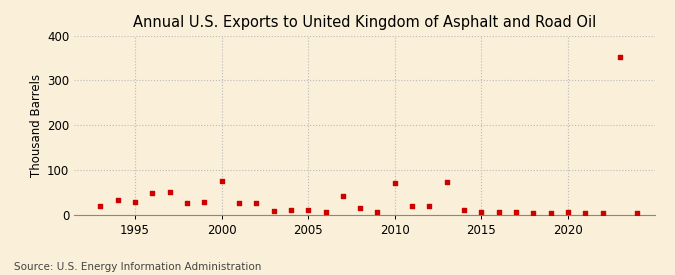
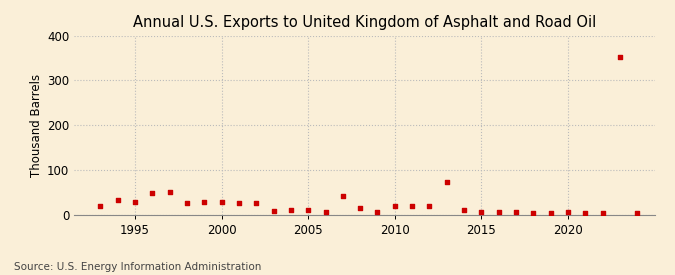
2000: 75 -> 27
2010: 70 -> 20
